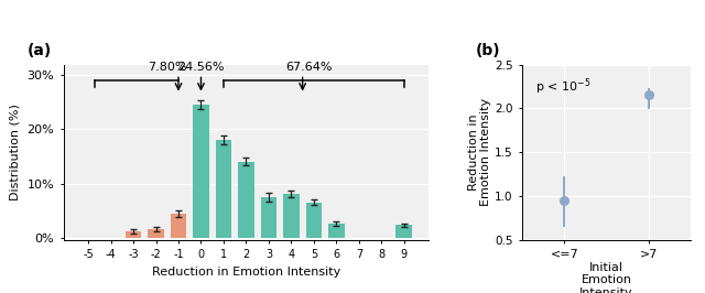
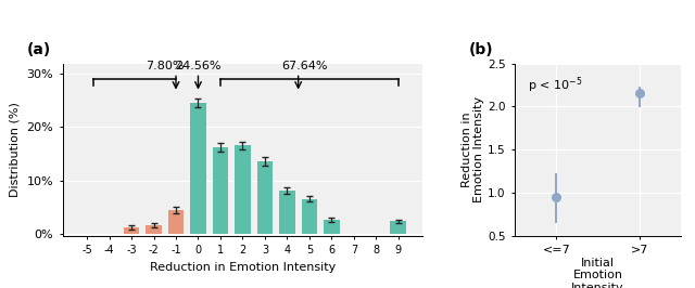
1: 18.0% -> 16.2%
2: 14.0% -> 16.6%
3: 7.5% -> 13.5%
